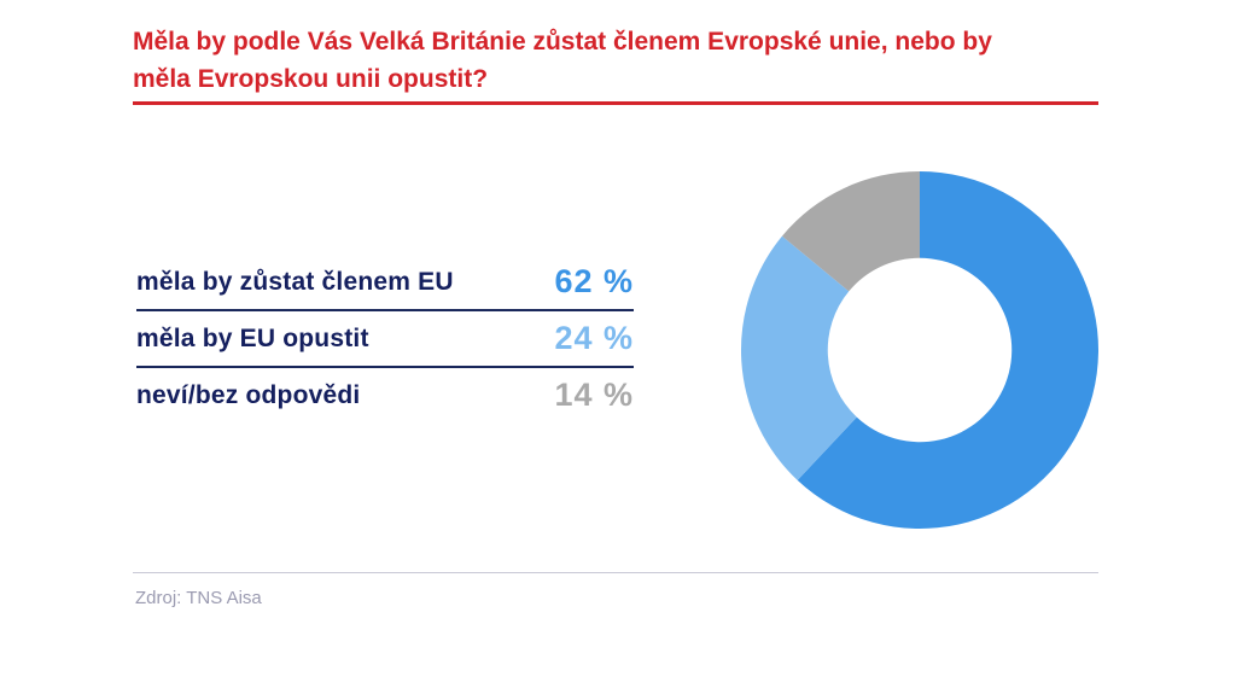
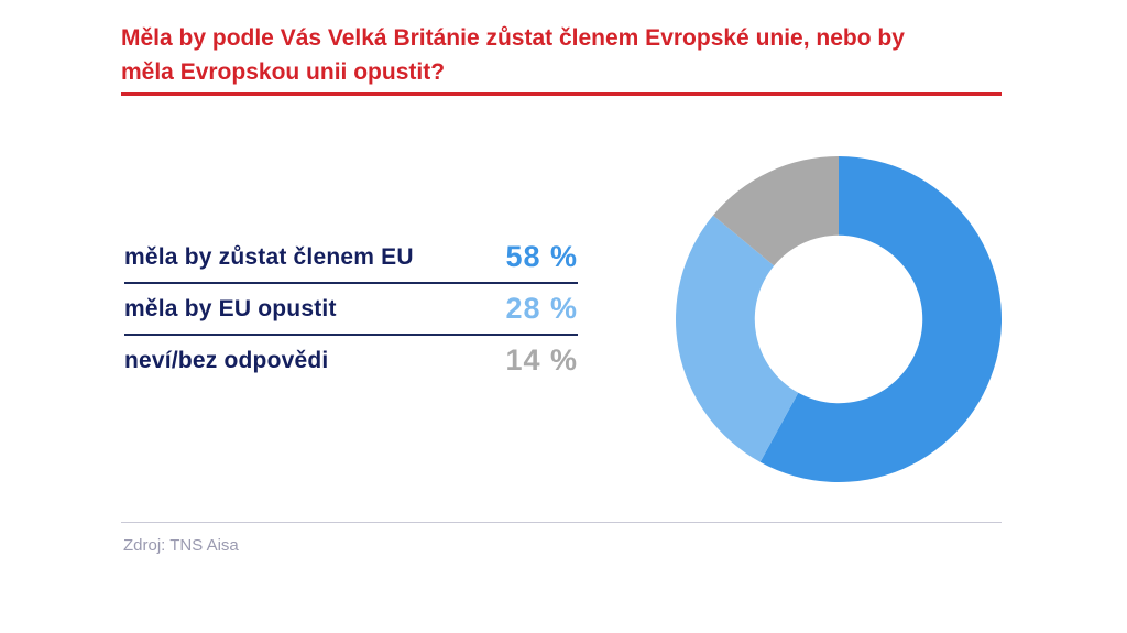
měla by zůstat členem EU: 62 -> 58
měla by EU opustit: 24 -> 28
